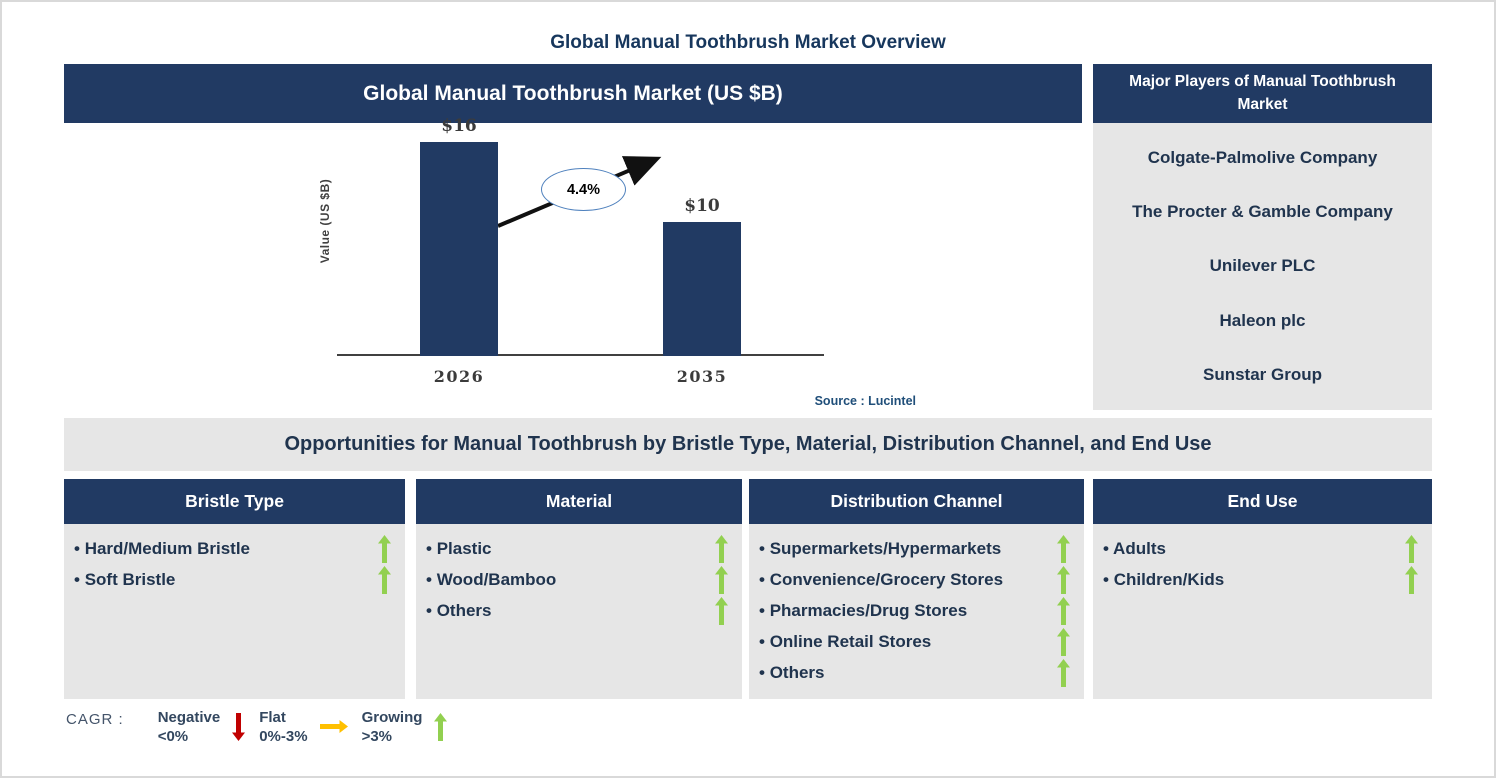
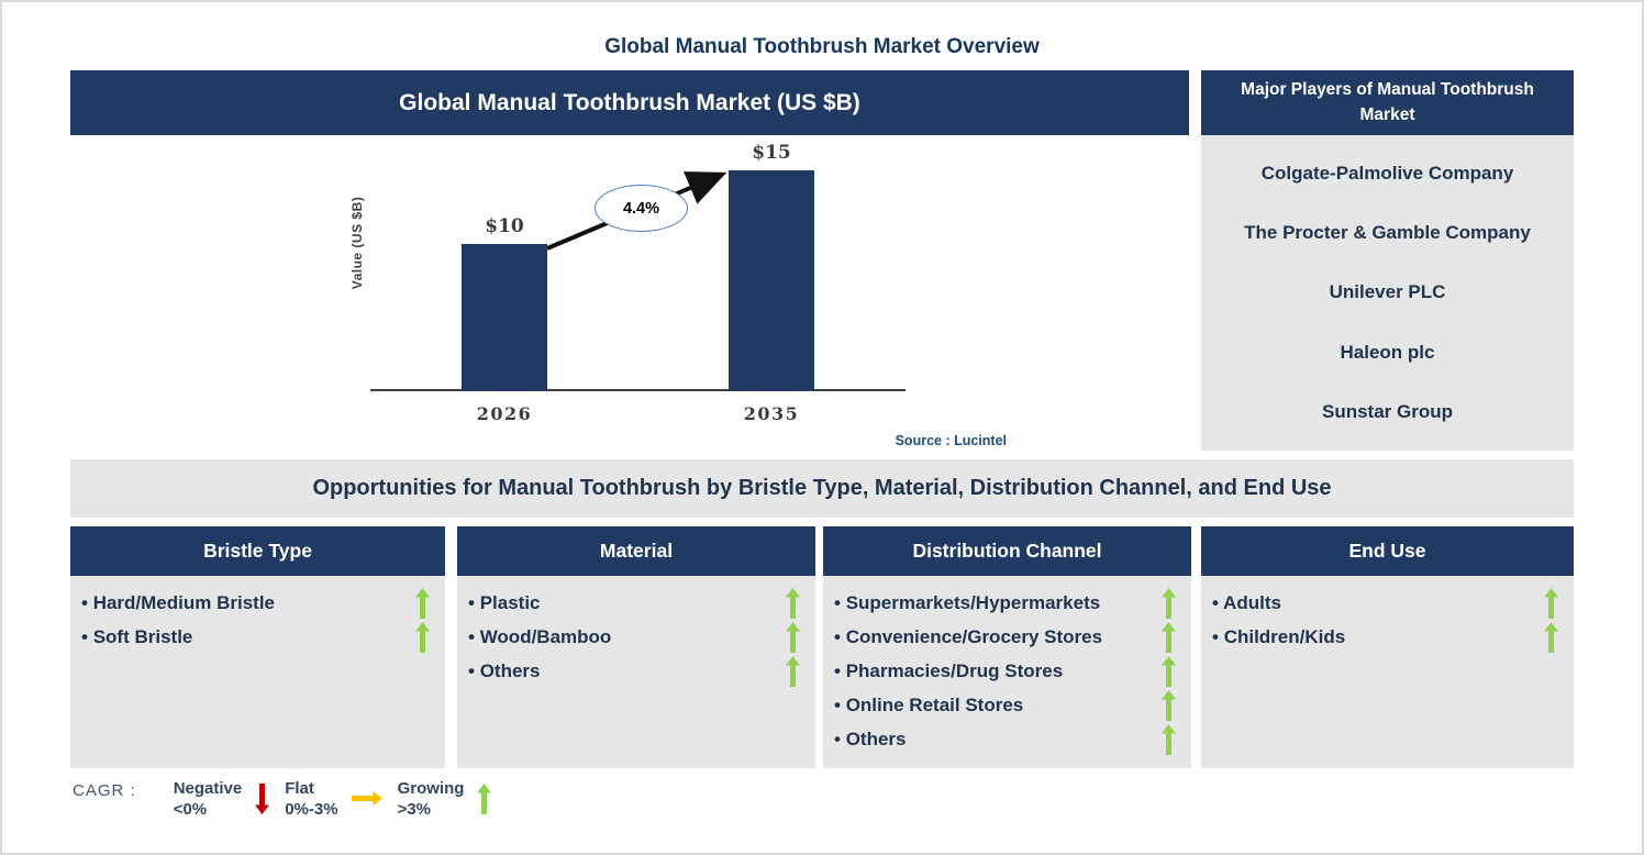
2026: $16 -> $10
2035: $10 -> $15
